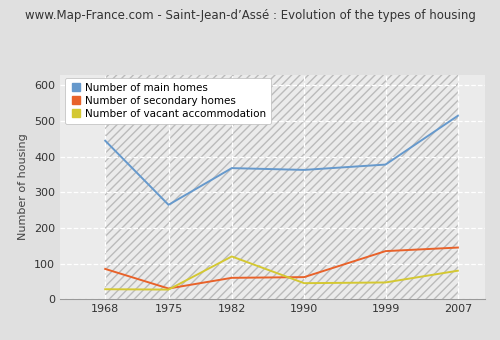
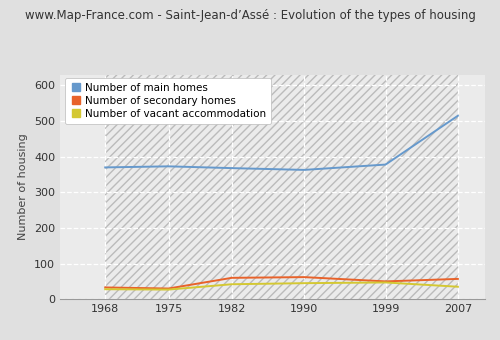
Number of main homes/1968: 445 -> 370
Number of secondary homes/1968: 85 -> 33
Number of main homes/1975: 265 -> 373
Number of vacant accommodation/1982: 120 -> 42
Number of secondary homes/1999: 135 -> 50
Number of secondary homes/2007: 145 -> 57
Number of vacant accommodation/2007: 80 -> 35
